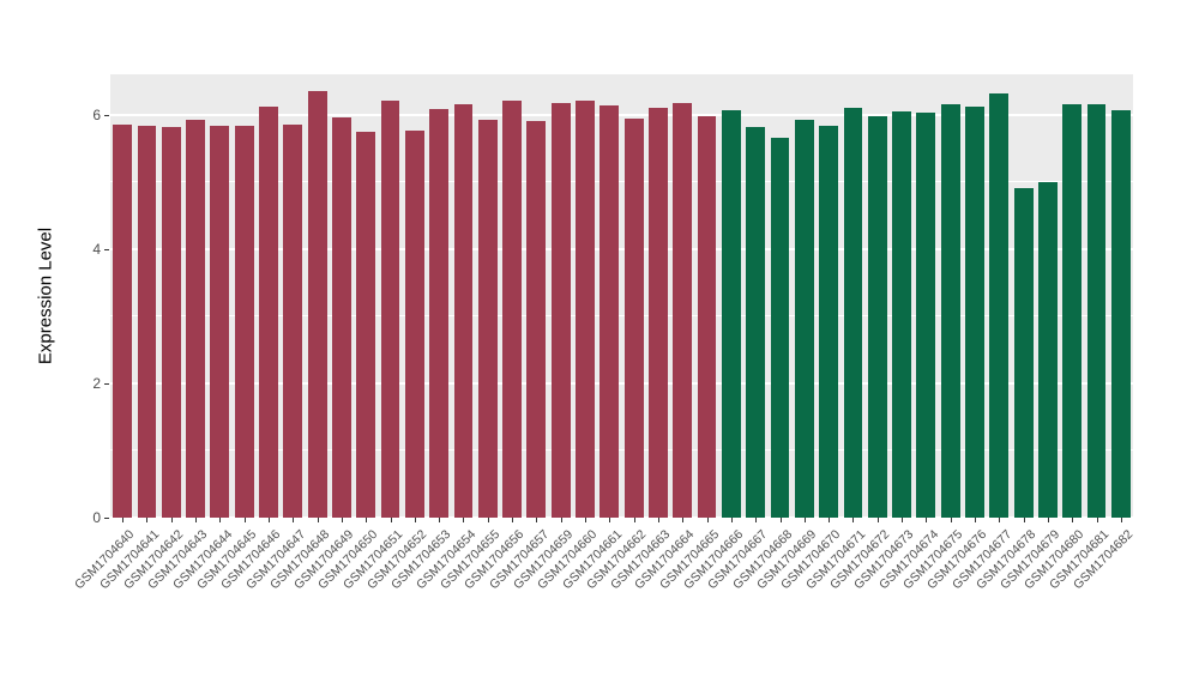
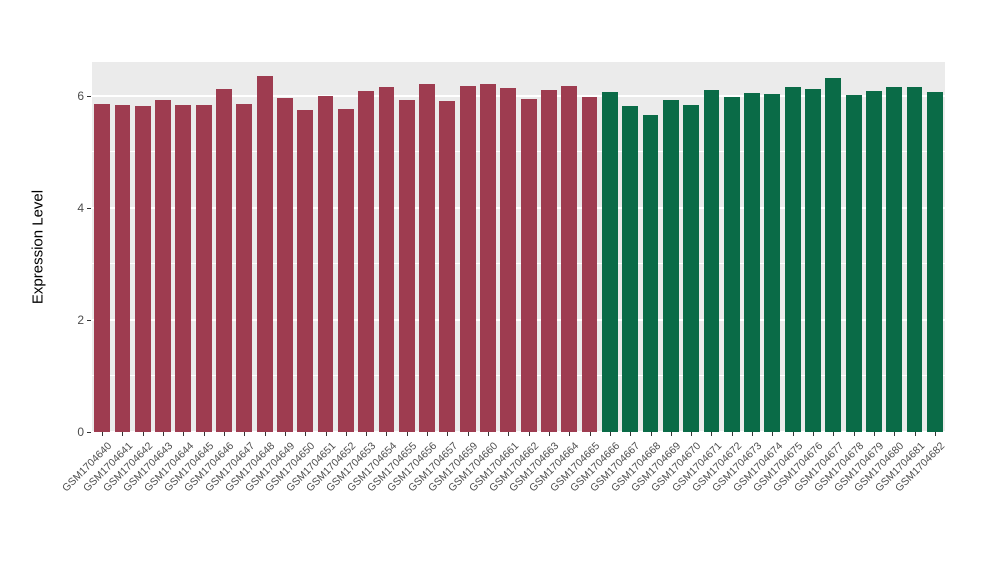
GSM1704651: 6.2 -> 6.0
GSM1704678: 4.9 -> 6.0
GSM1704679: 5.0 -> 6.1
